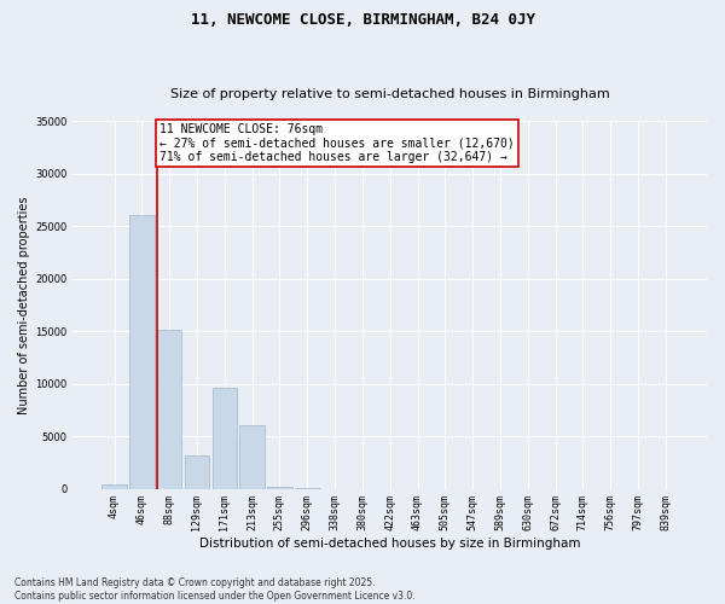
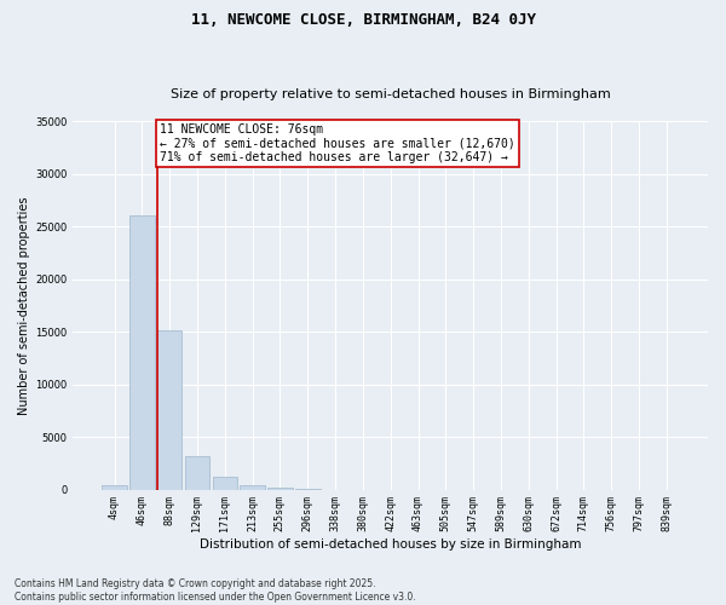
171sqm: 9600 -> 1200
213sqm: 6000 -> 400
